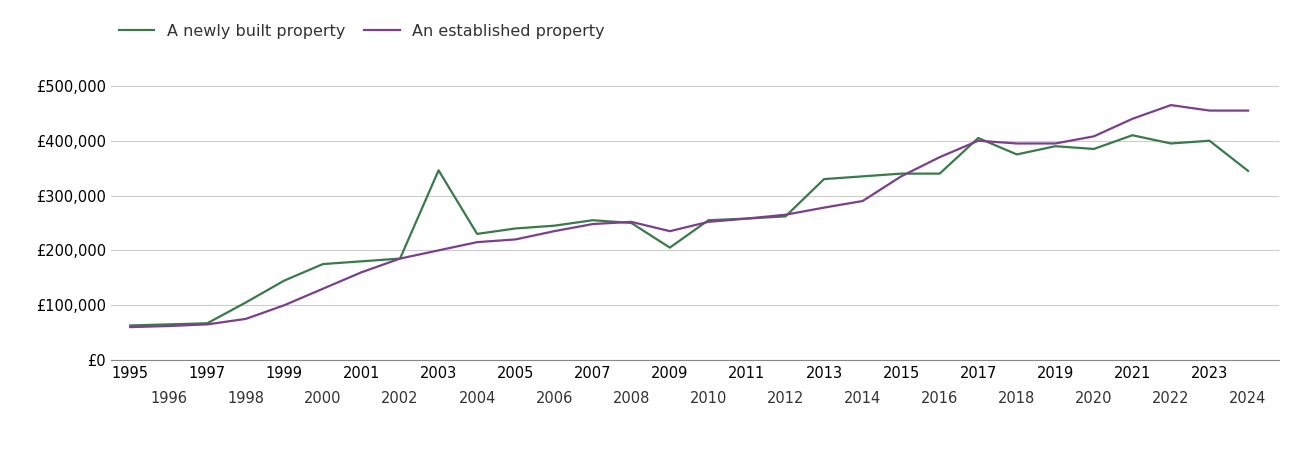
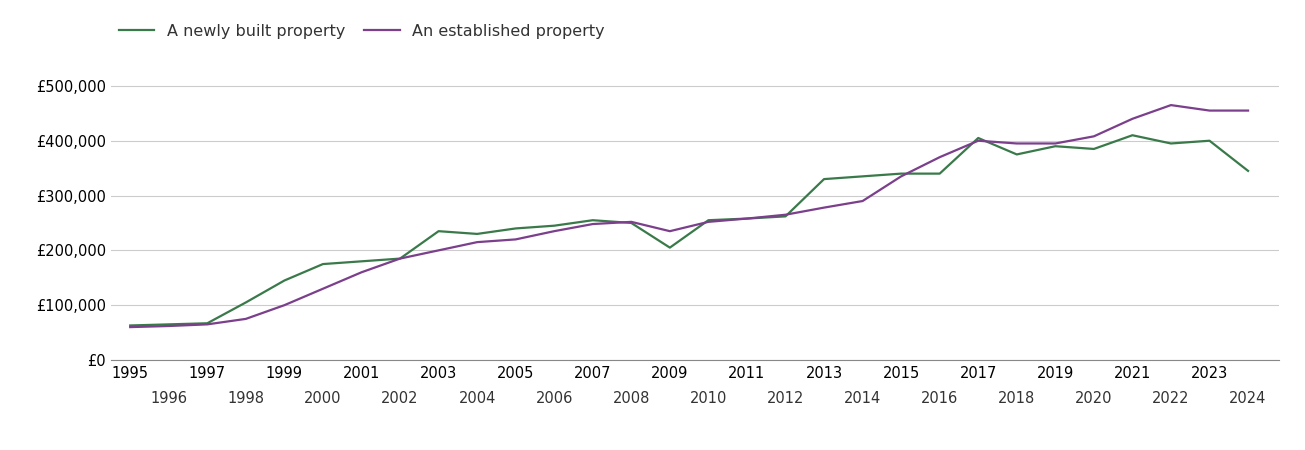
A newly built property/2003: £346,000 -> £235,000
